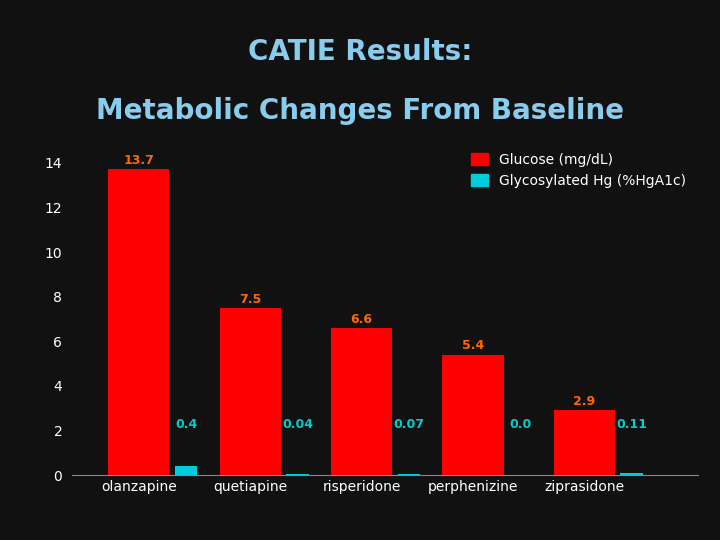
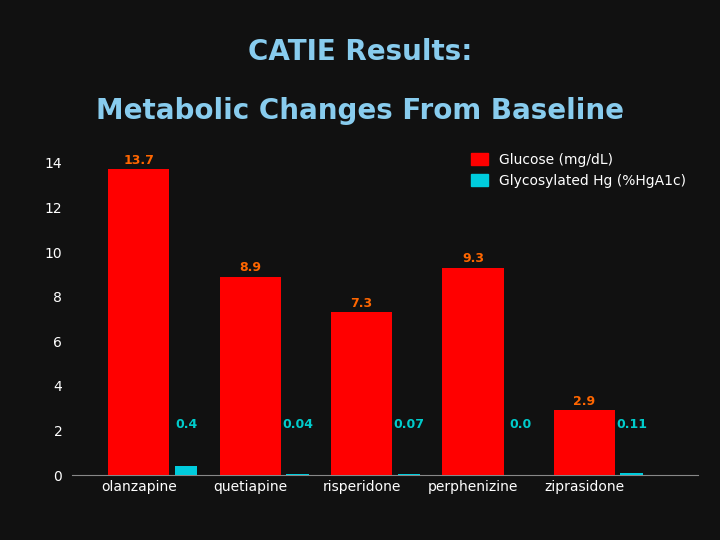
Glucose (mg/dL)/quetiapine: 7.5 -> 8.9
Glucose (mg/dL)/risperidone: 6.6 -> 7.3
Glucose (mg/dL)/perphenizine: 5.4 -> 9.3
